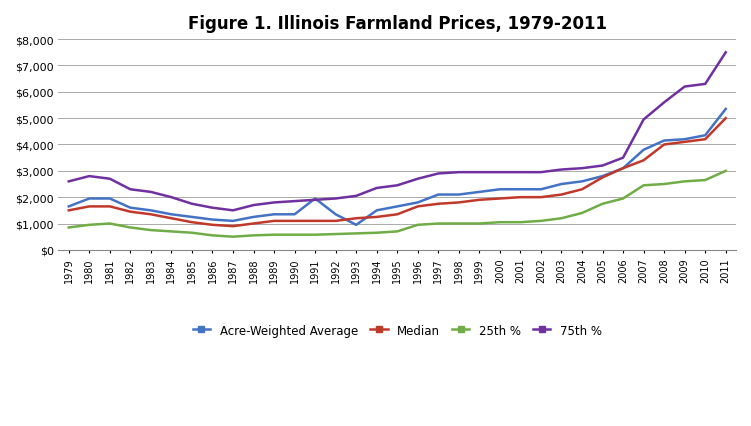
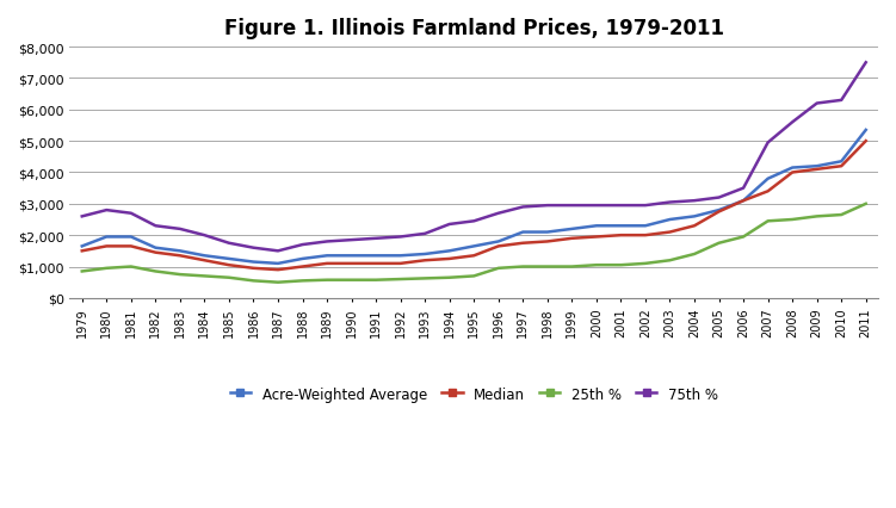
Acre-Weighted Average/1991: $1,950 -> $1,350
Acre-Weighted Average/1993: $950 -> $1,400
